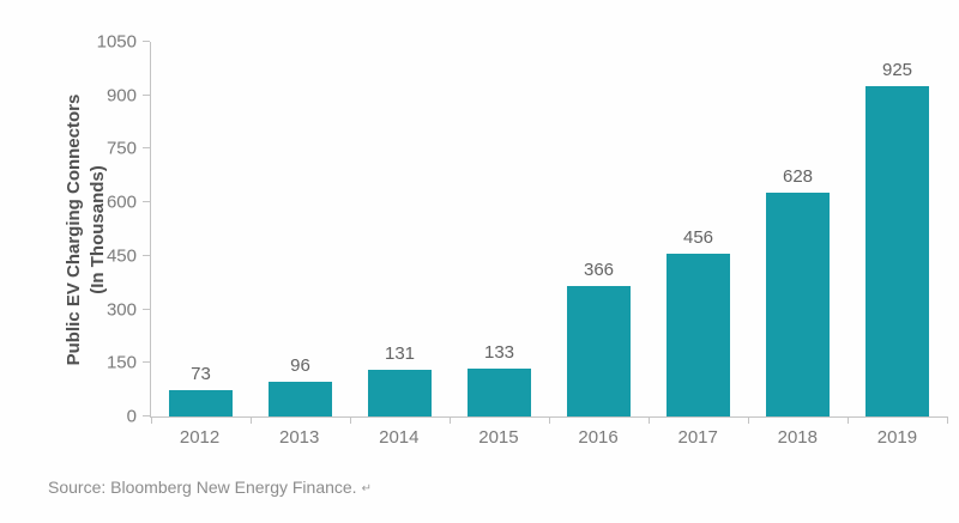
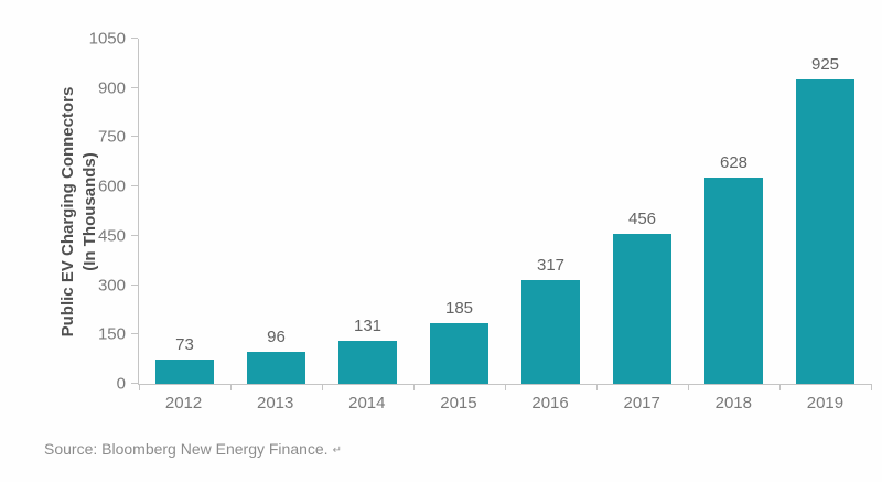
2015: 133 -> 185
2016: 366 -> 317
